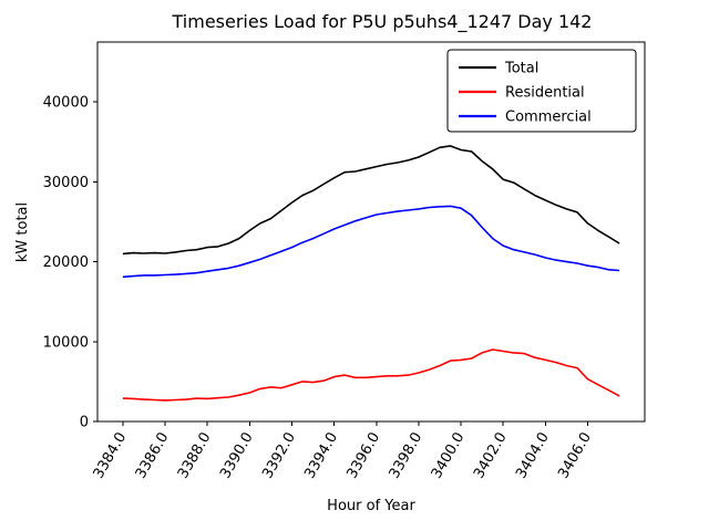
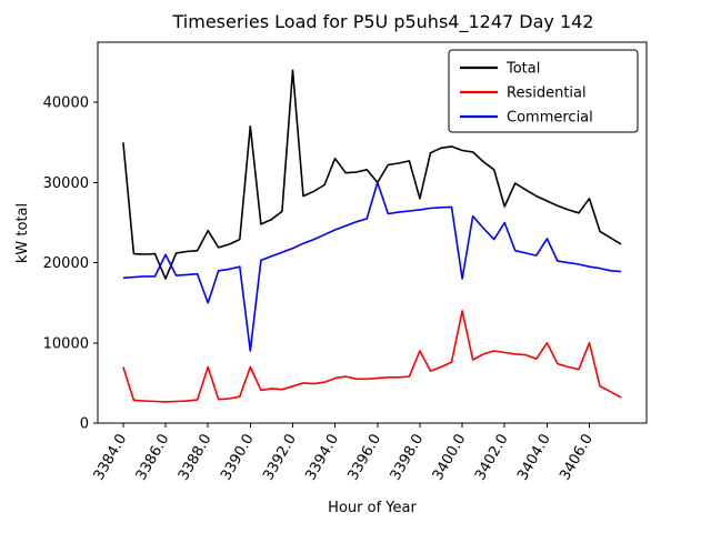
Total/3384.0: 21000 -> 35000
Residential/3384.0: 3000 -> 7000
Total/3386.0: 21000 -> 18000
Commercial/3386.0: 18000 -> 21000
Total/3388.0: 22000 -> 24000
Residential/3388.0: 3000 -> 7000
Commercial/3388.0: 19000 -> 15000
Total/3390.0: 24000 -> 37000
Residential/3390.0: 4000 -> 7000
Commercial/3390.0: 20000 -> 9000
Total/3392.0: 27000 -> 44000
Total/3394.0: 30000 -> 33000
Total/3396.0: 32000 -> 30000
Commercial/3396.0: 26000 -> 30000
Total/3398.0: 33000 -> 28000
Residential/3398.0: 6000 -> 9000
Residential/3400.0: 8000 -> 14000
Commercial/3400.0: 27000 -> 18000
Total/3402.0: 30000 -> 27000
Commercial/3402.0: 22000 -> 25000
Residential/3404.0: 8000 -> 10000
Commercial/3404.0: 20000 -> 23000
Total/3406.0: 25000 -> 28000
Residential/3406.0: 5000 -> 10000
